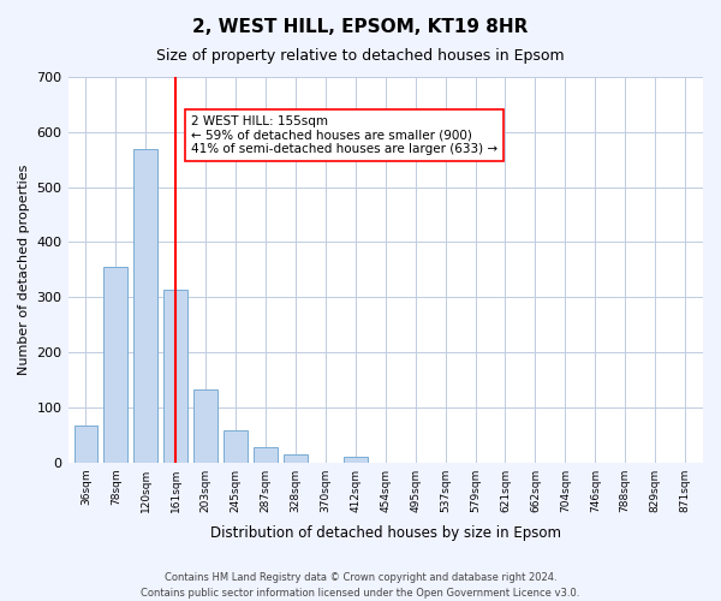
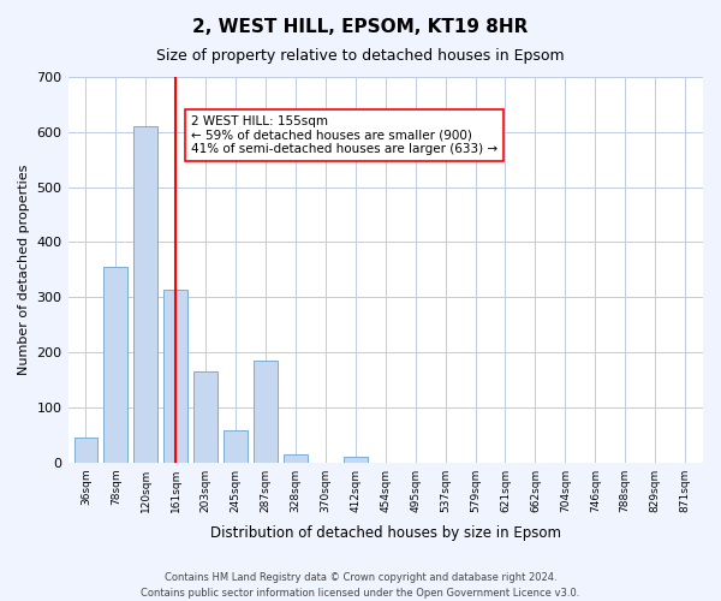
36sqm: 68 -> 45
120sqm: 568 -> 610
203sqm: 133 -> 165
287sqm: 28 -> 185
